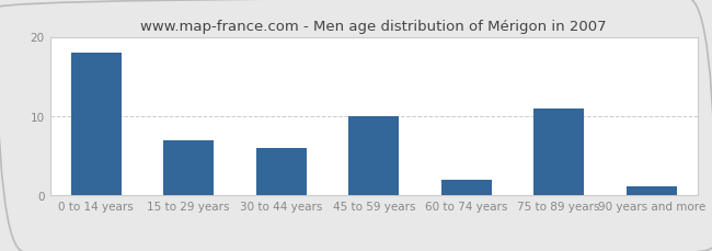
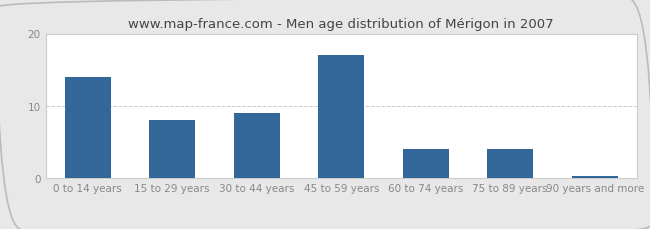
0 to 14 years: 18.0 -> 14.0
15 to 29 years: 7.0 -> 8.0
30 to 44 years: 6.0 -> 9.0
45 to 59 years: 10.0 -> 17.0
60 to 74 years: 2.0 -> 4.0
75 to 89 years: 11.0 -> 4.0
90 years and more: 1.2 -> 0.3
